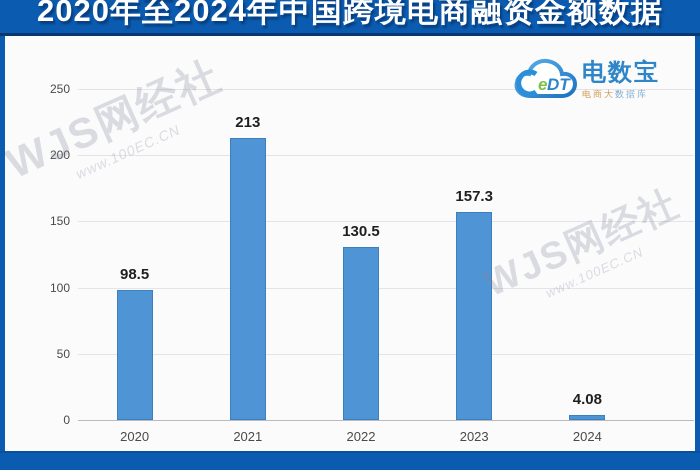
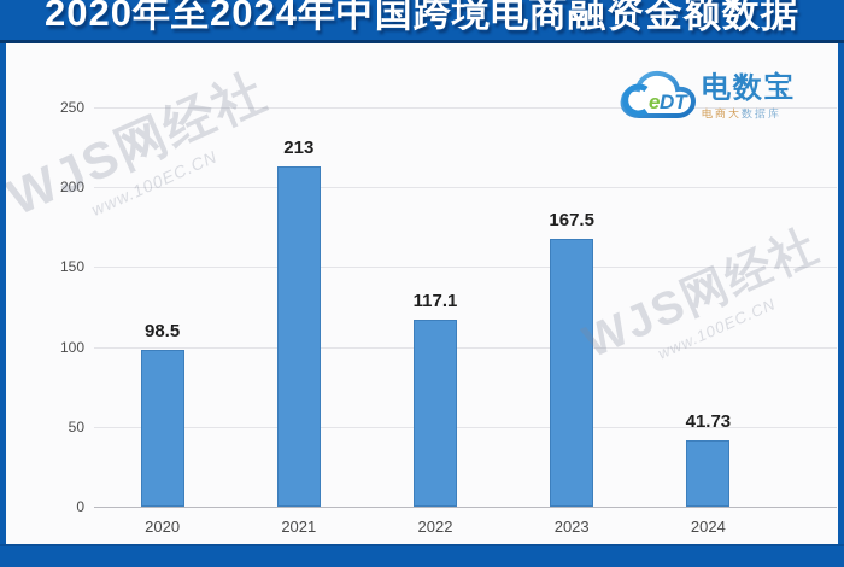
2022: 130.5 -> 117.1
2023: 157.3 -> 167.5
2024: 4.08 -> 41.73
